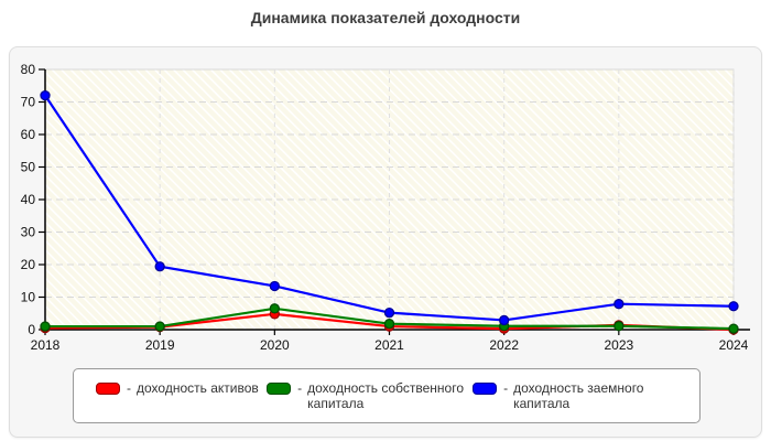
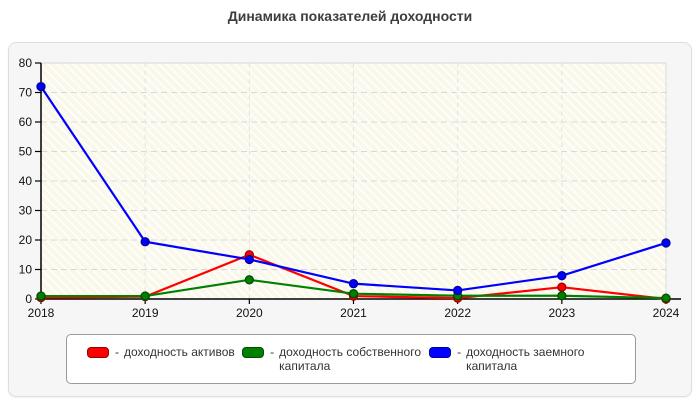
доходность активов/2020: 5 -> 15
доходность активов/2023: 1 -> 4
доходность заемного капитала/2024: 7 -> 19
